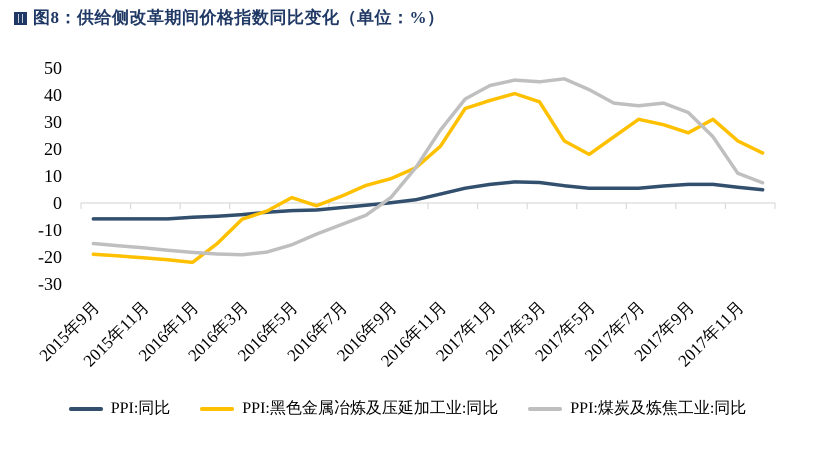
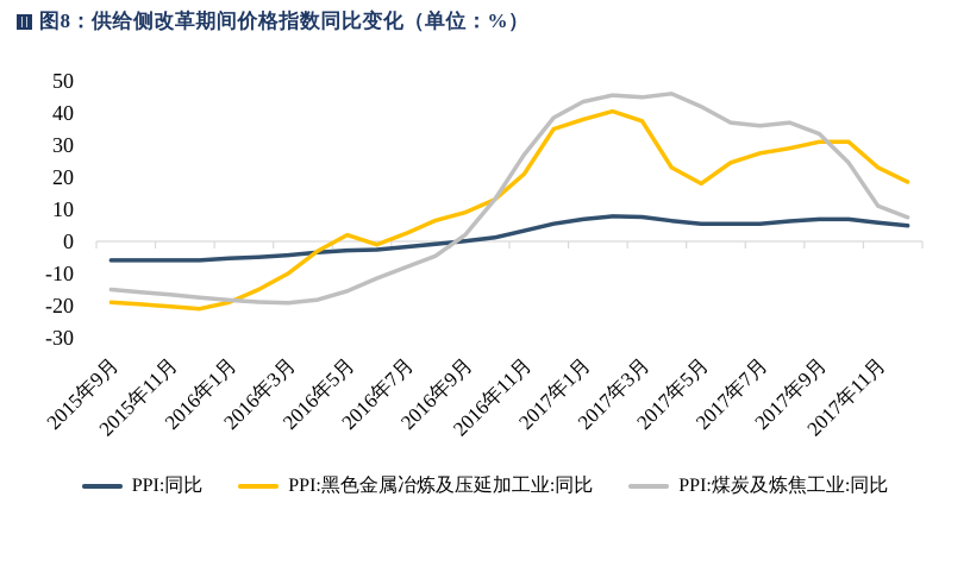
PPI:黑色金属冶炼及压延加工业:同比/2016年1月: -22 -> -19
PPI:黑色金属冶炼及压延加工业:同比/2016年3月: -6 -> -10
PPI:黑色金属冶炼及压延加工业:同比/2017年7月: 31 -> 28
PPI:黑色金属冶炼及压延加工业:同比/2017年9月: 26 -> 31
